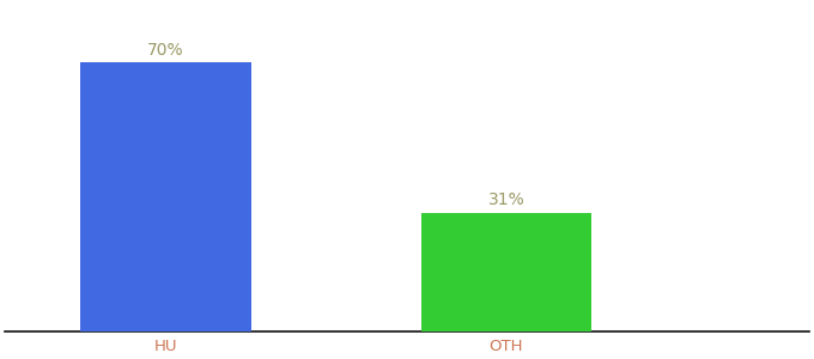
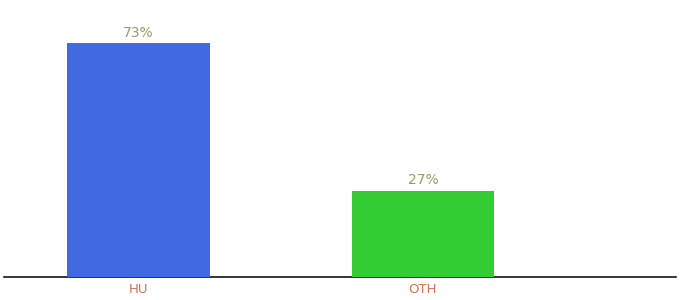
HU: 70% -> 73%
OTH: 31% -> 27%
